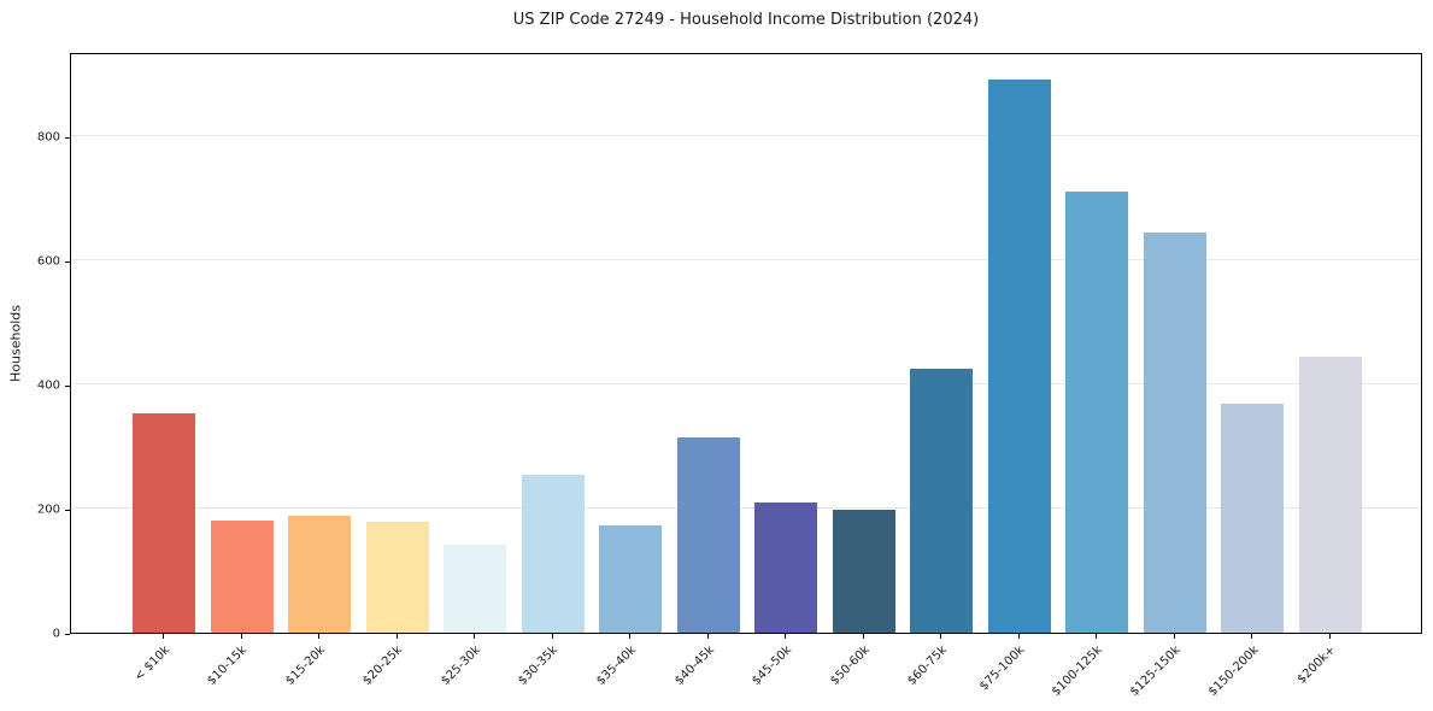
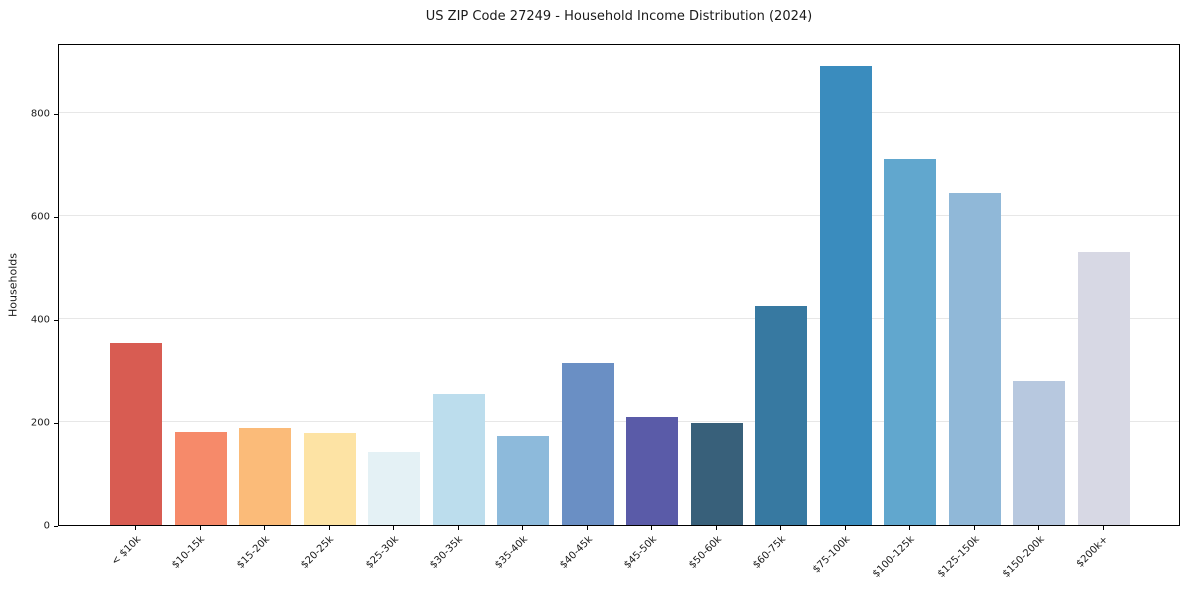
$150-200k: 370 -> 280
$200k+: 440 -> 530
